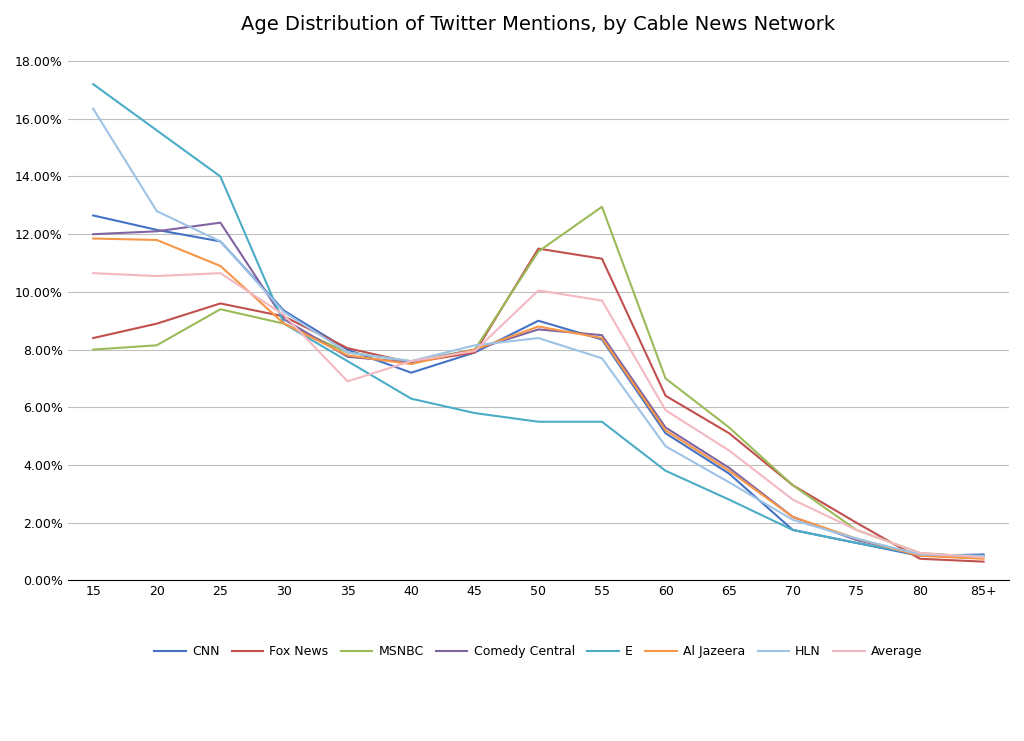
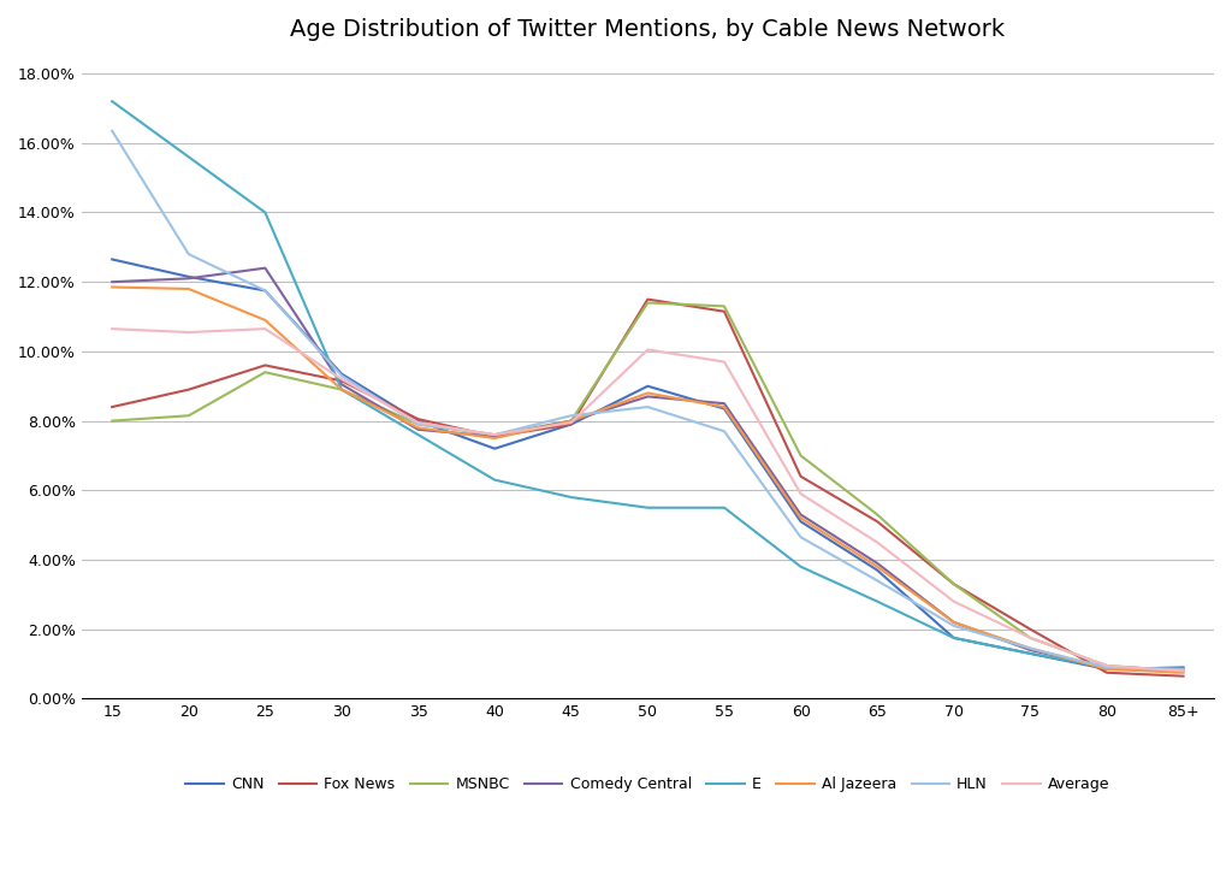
Average/35: 6.90% -> 7.95%
MSNBC/55: 12.95% -> 11.30%
